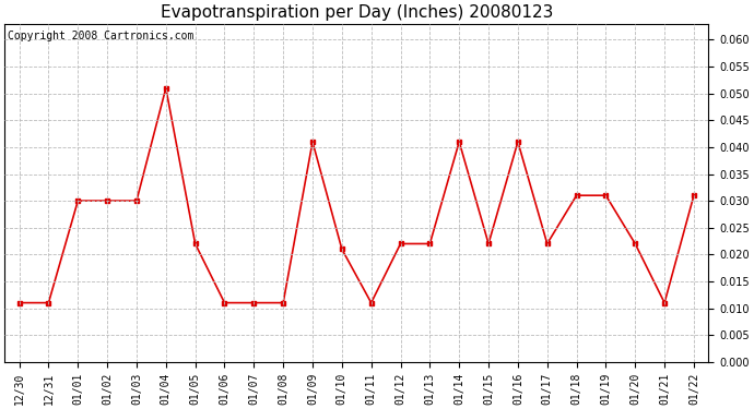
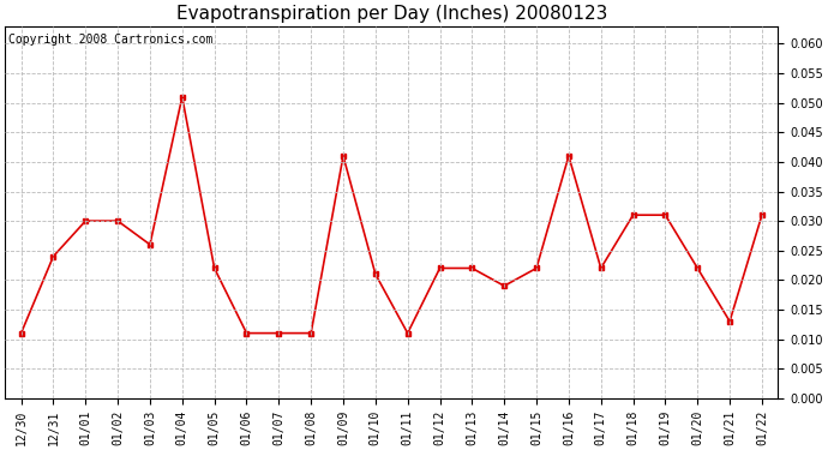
12/31: 0.011 -> 0.024
01/03: 0.030 -> 0.026
01/14: 0.041 -> 0.019
01/21: 0.011 -> 0.013
